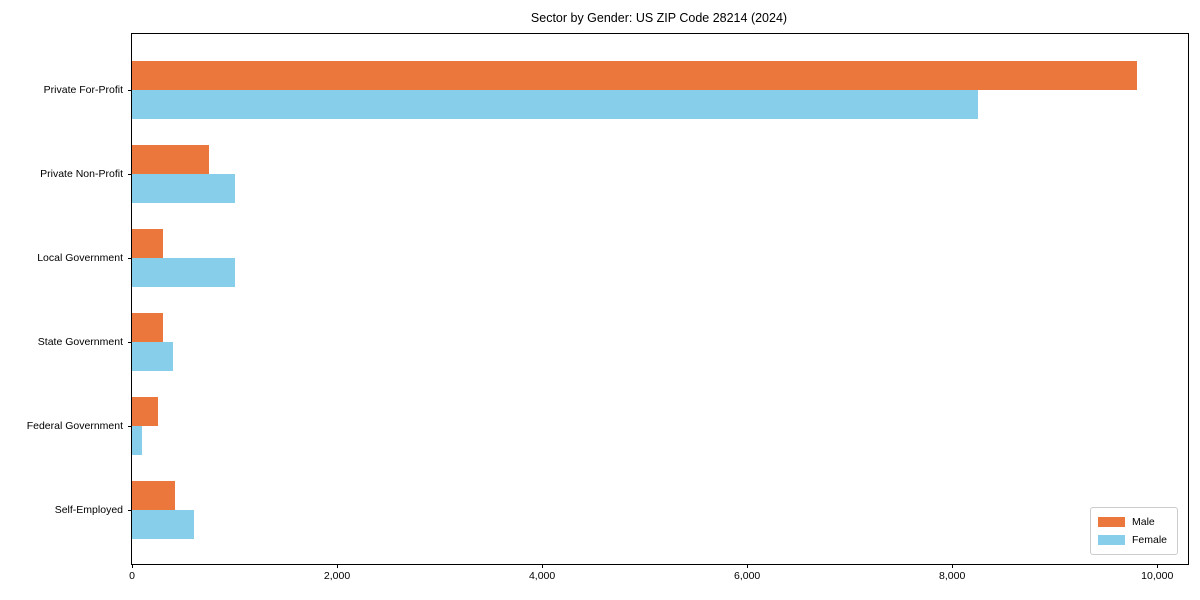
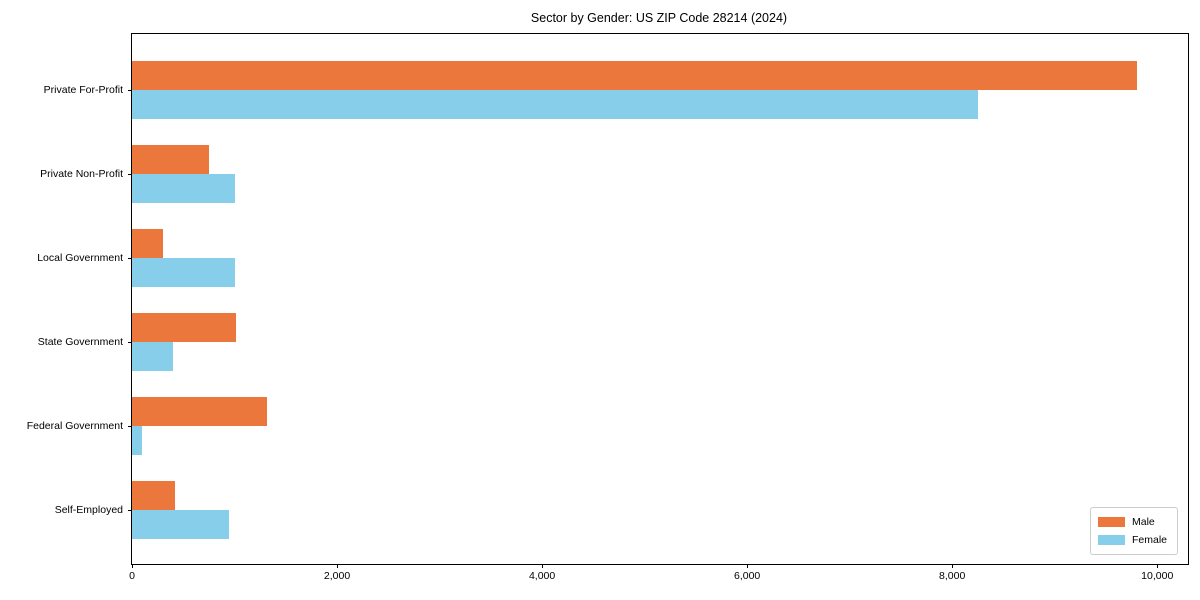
Male/State Government: 300 -> 1010
Male/Federal Government: 250 -> 1320
Female/Self-Employed: 600 -> 950
